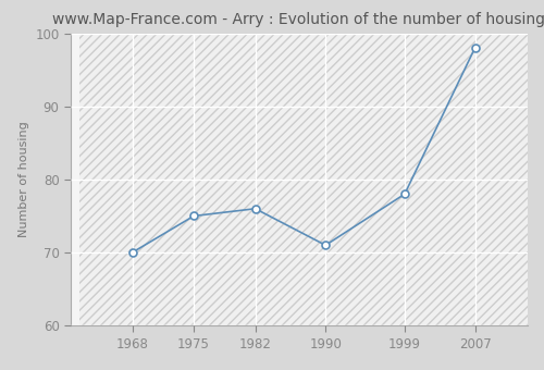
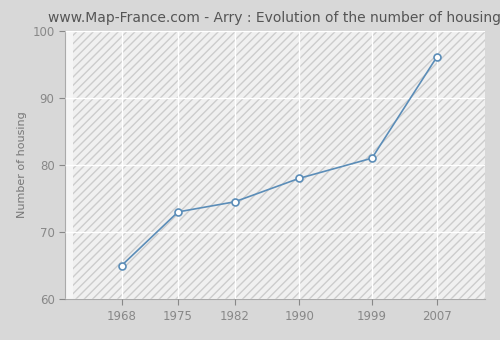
1968: 70.0 -> 65.0
1975: 75.0 -> 73.0
1982: 76.0 -> 74.5
1990: 71.0 -> 78.0
1999: 78.0 -> 81.0
2007: 98.0 -> 96.0
